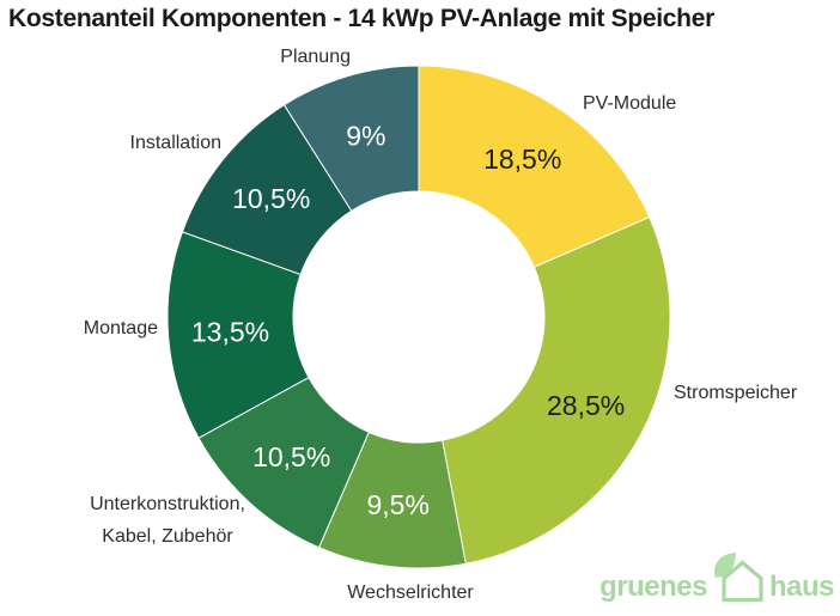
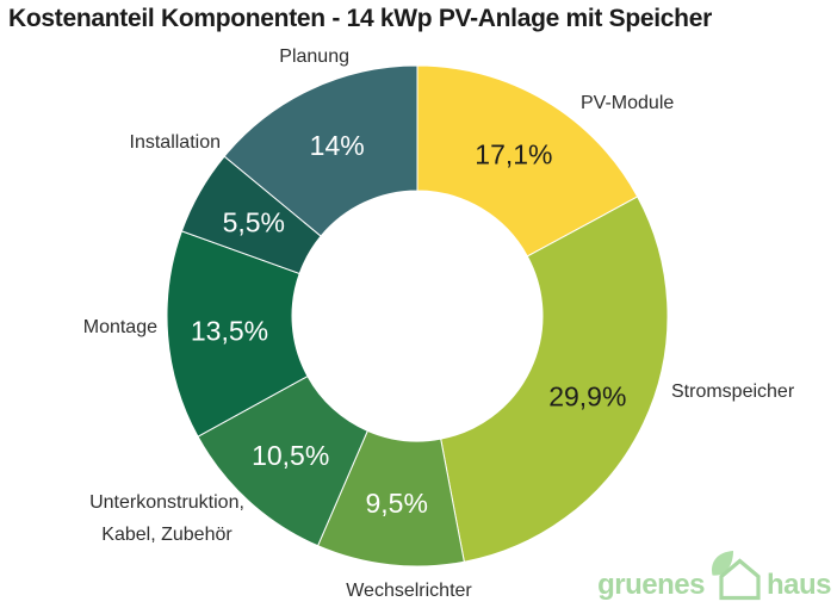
PV-Module: 18,5% -> 17,1%
Stromspeicher: 28,5% -> 29,9%
Installation: 10,5% -> 5,5%
Planung: 9% -> 14%
